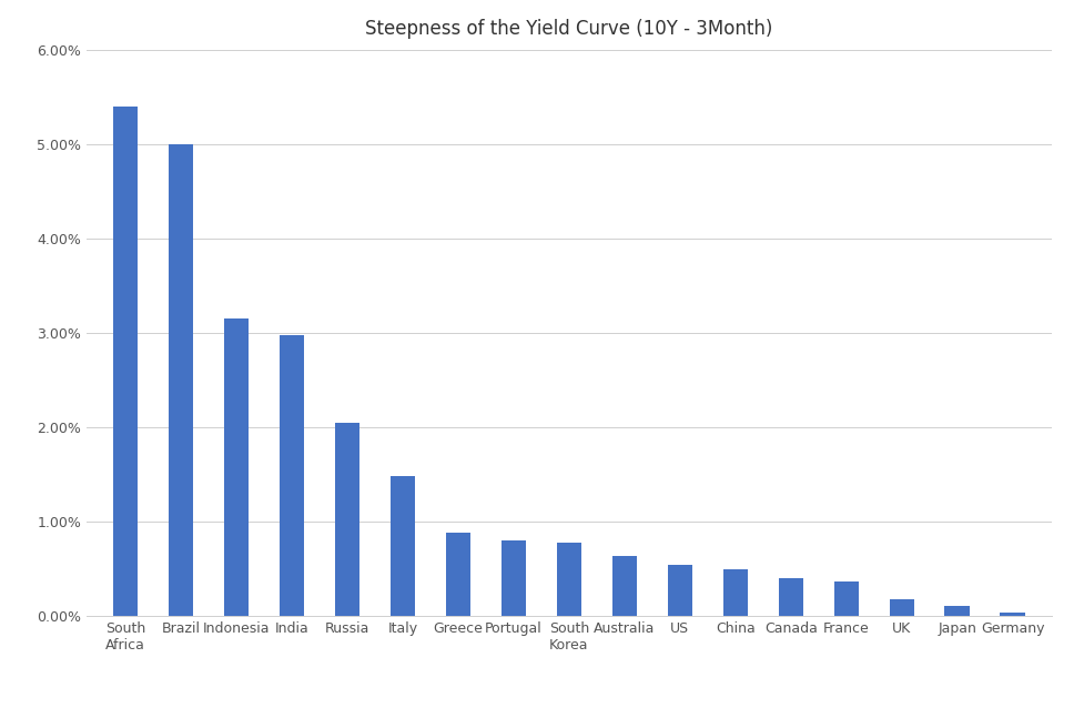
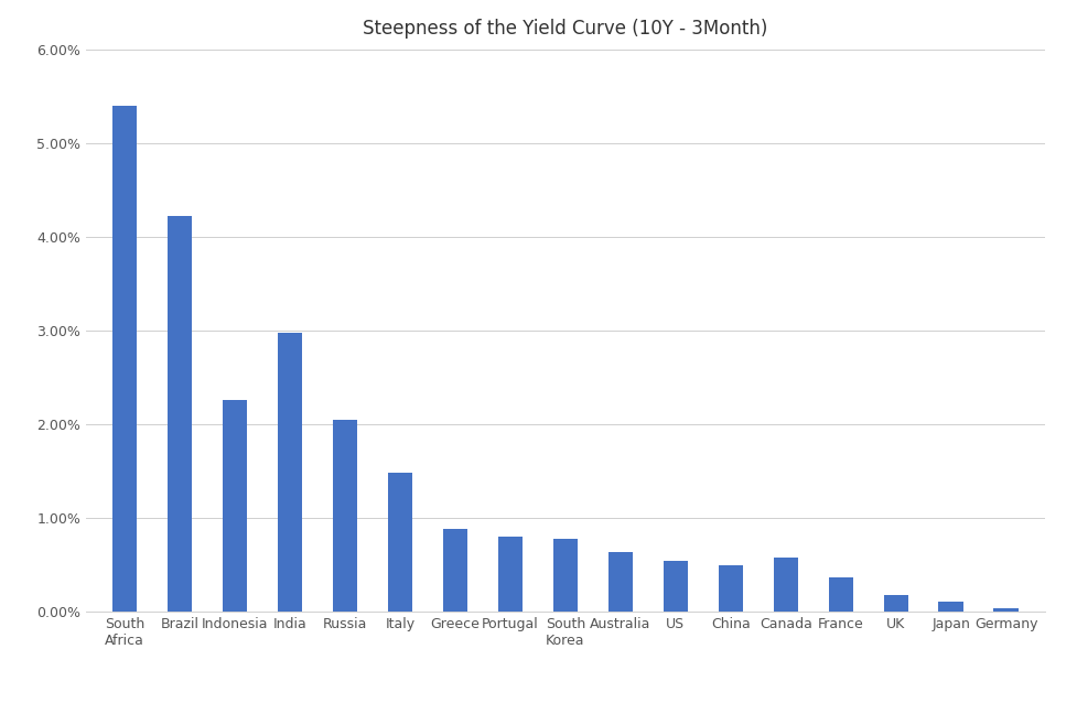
Brazil: 5.00% -> 4.22%
Indonesia: 3.15% -> 2.26%
Canada: 0.40% -> 0.58%
